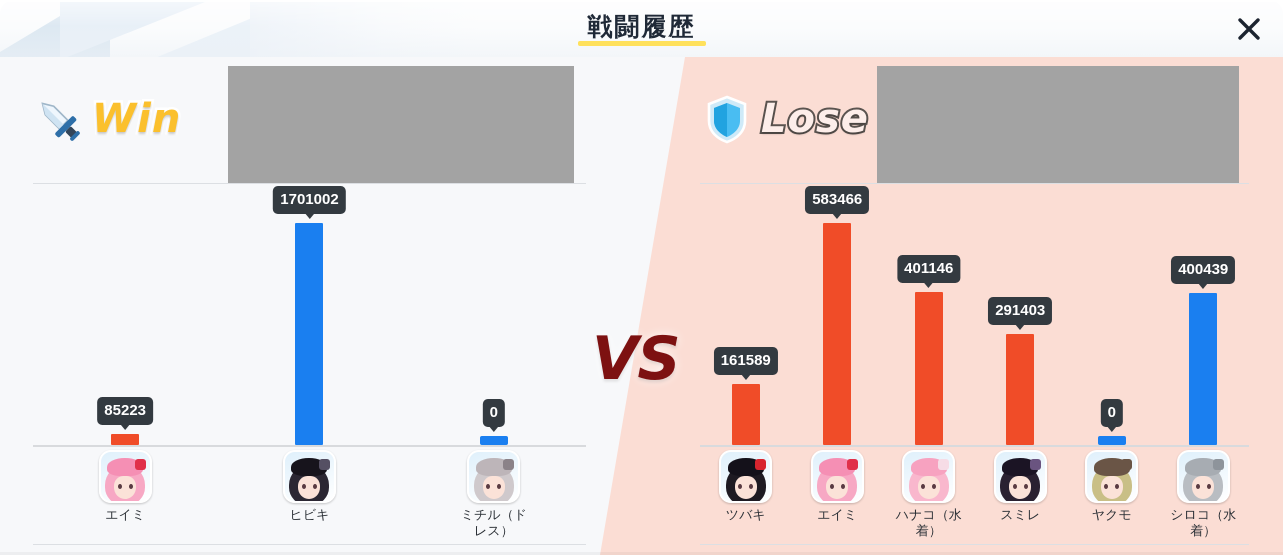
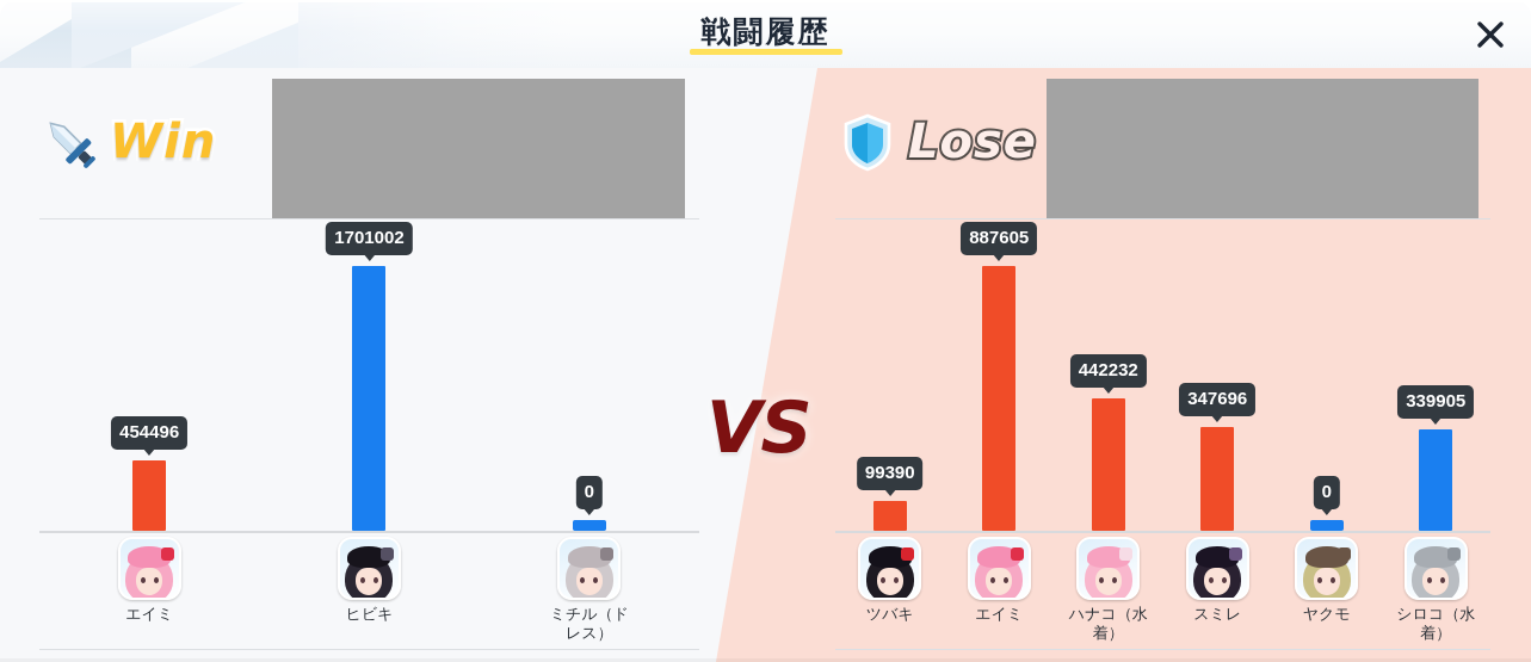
Win/エイミ: 85223 -> 454496
Lose/ツバキ: 161589 -> 99390
Lose/エイミ: 583466 -> 887605
Lose/ハナコ（水着）: 401146 -> 442232
Lose/スミレ: 291403 -> 347696
Lose/シロコ（水着）: 400439 -> 339905
